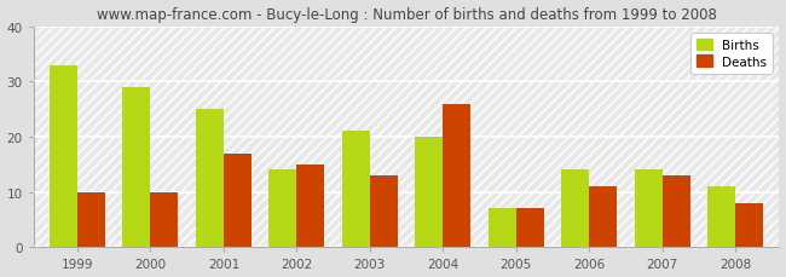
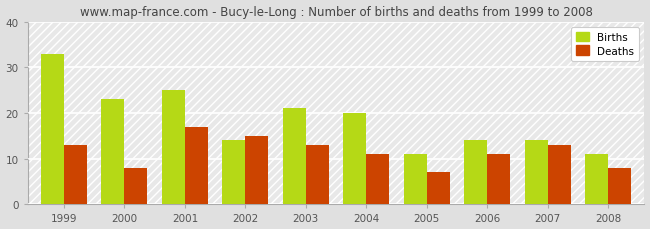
Deaths/1999: 10 -> 13
Births/2000: 29 -> 23
Deaths/2000: 10 -> 8
Deaths/2004: 26 -> 11
Births/2005: 7 -> 11
